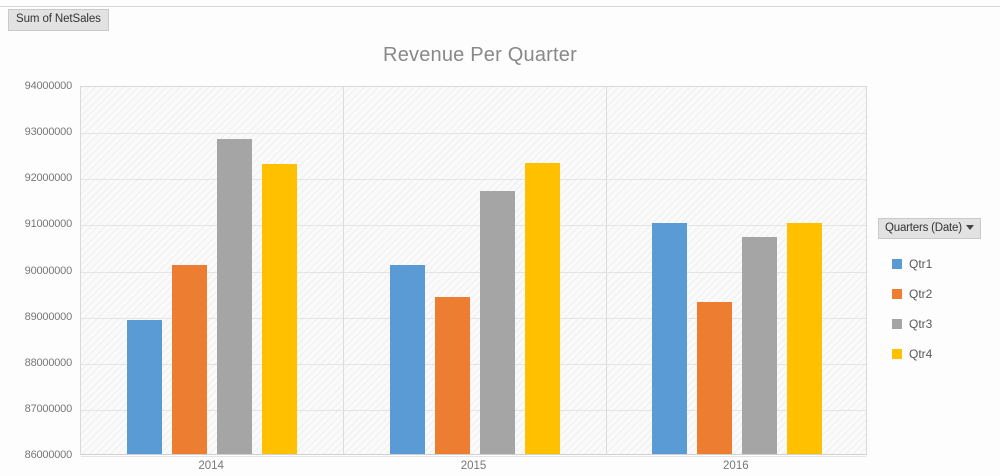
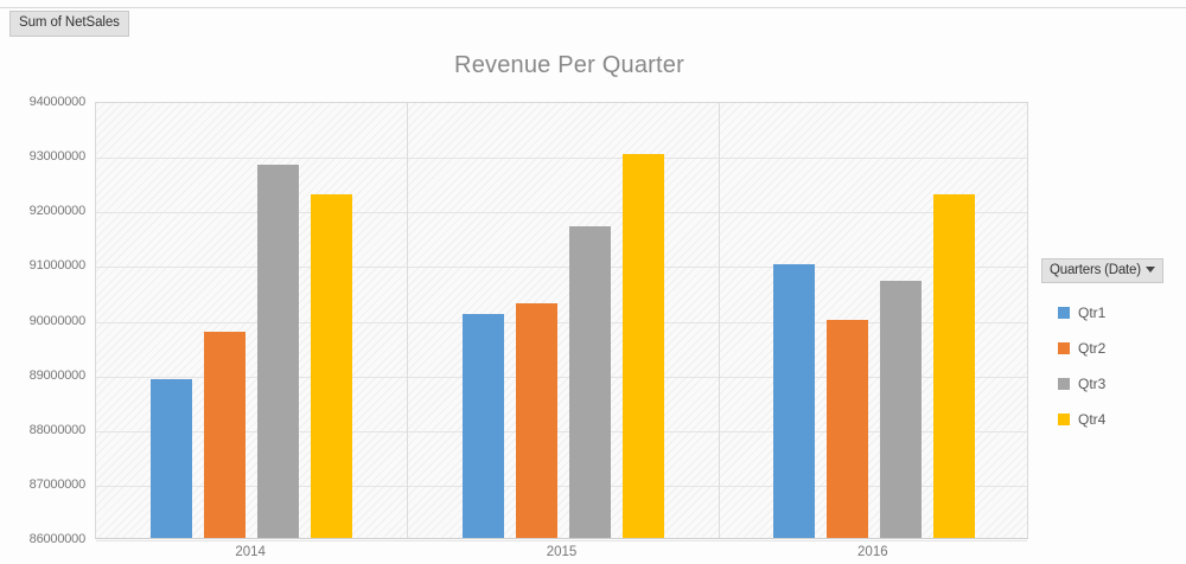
Qtr2/2014: 90100000 -> 89800000
Qtr2/2015: 89400000 -> 90300000
Qtr4/2015: 92300000 -> 93000000
Qtr2/2016: 89300000 -> 90000000
Qtr4/2016: 91000000 -> 92300000
